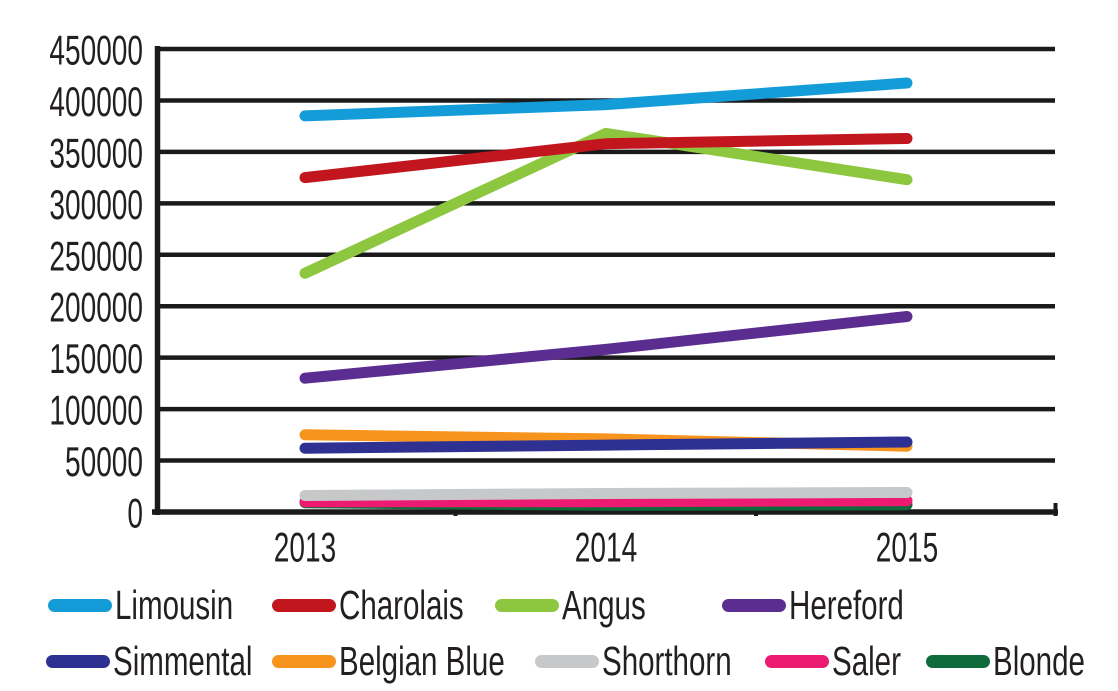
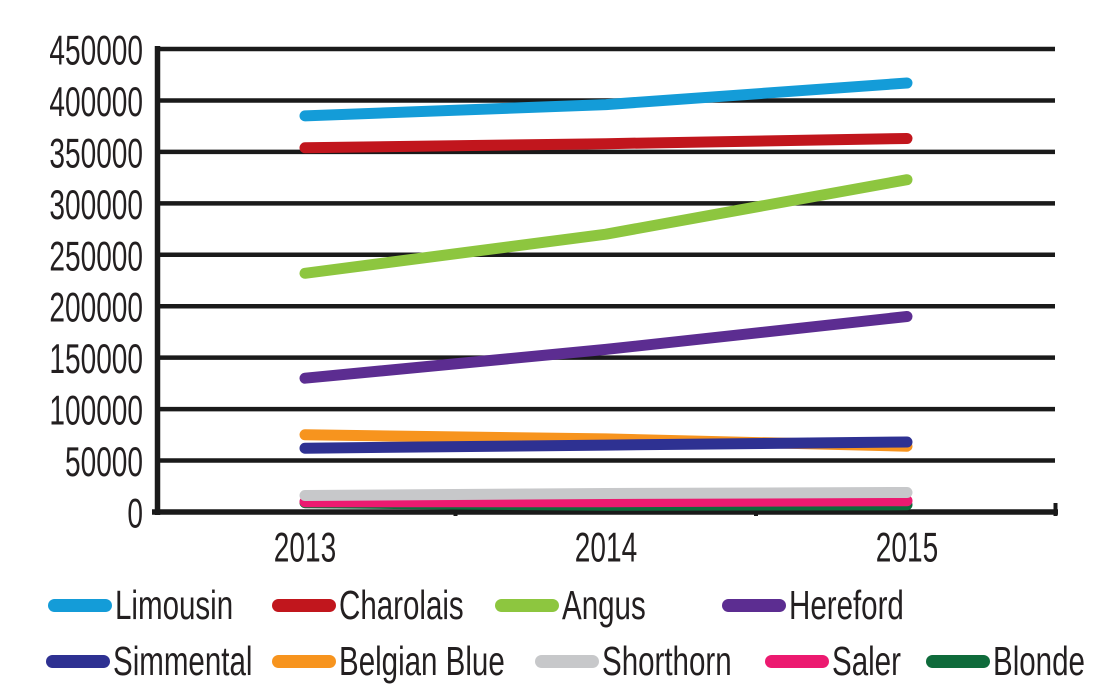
Charolais/2013: 325000 -> 354000
Angus/2014: 368000 -> 270000
